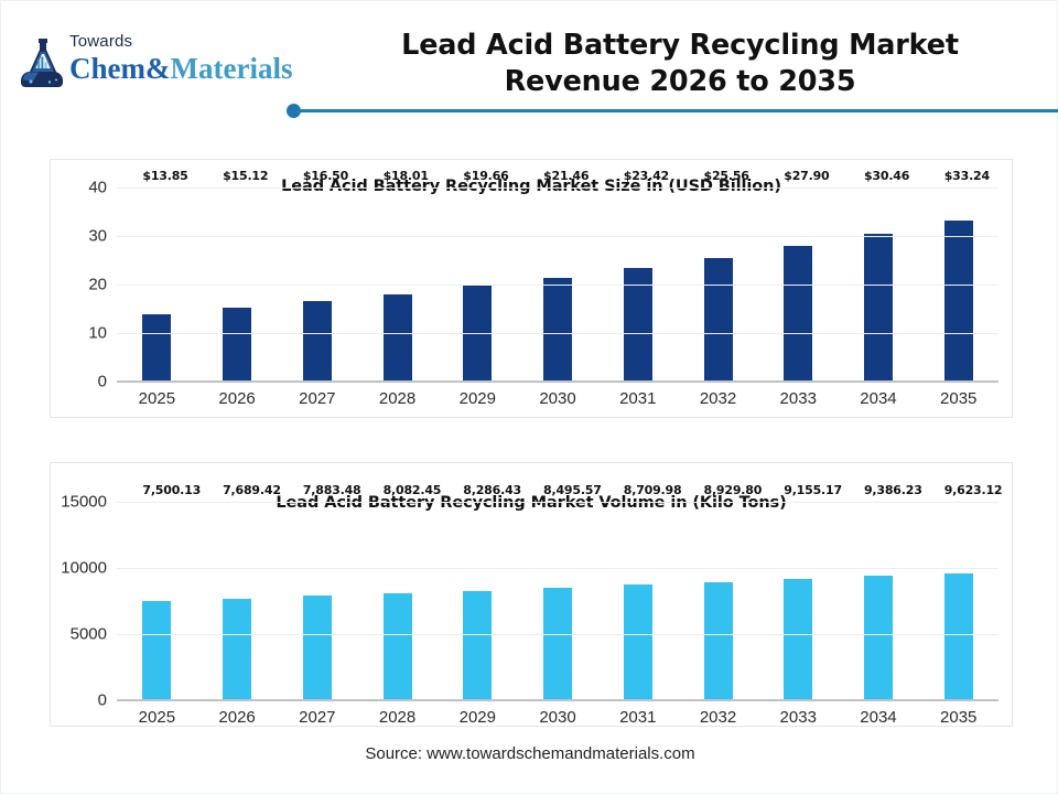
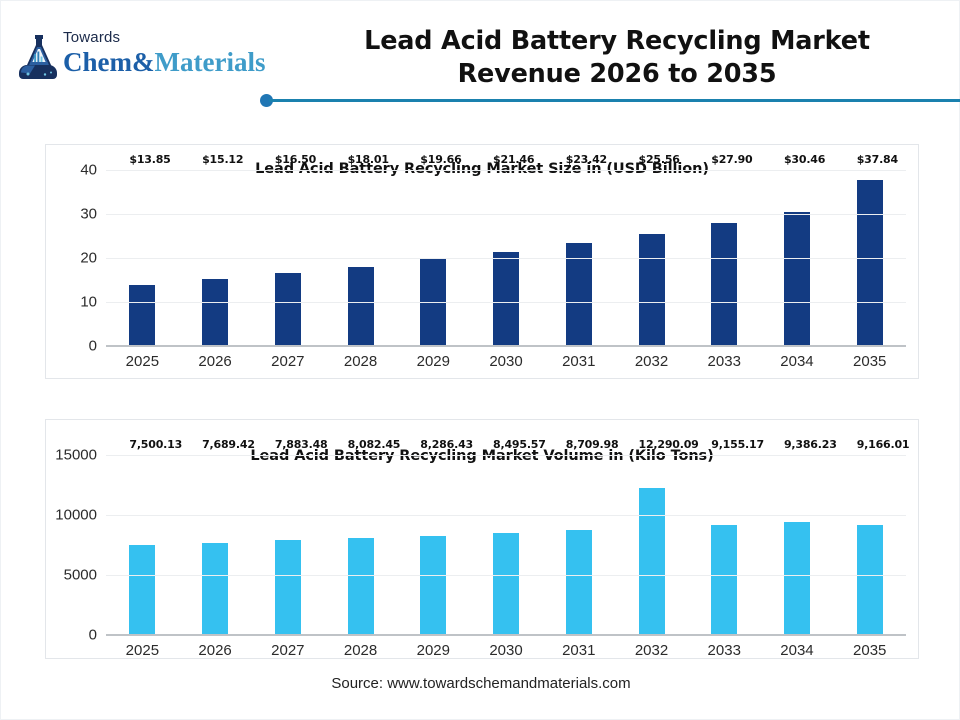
Lead Acid Battery Recycling Market Size in (USD Billion)/2035: $33.24 -> $37.84
Lead Acid Battery Recycling Market Volume in (Kilo Tons)/2032: 8,929.80 -> 12,290.09
Lead Acid Battery Recycling Market Volume in (Kilo Tons)/2035: 9,623.12 -> 9,166.01
